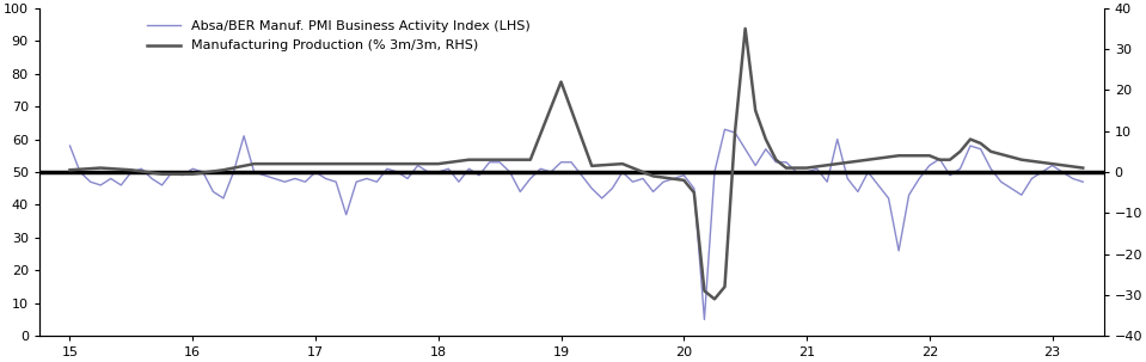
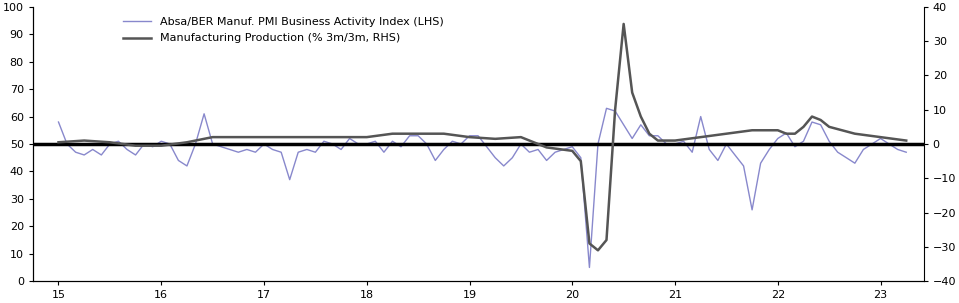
Manufacturing Production (% 3m/3m, RHS)/19: 22.0 -> 2.0
